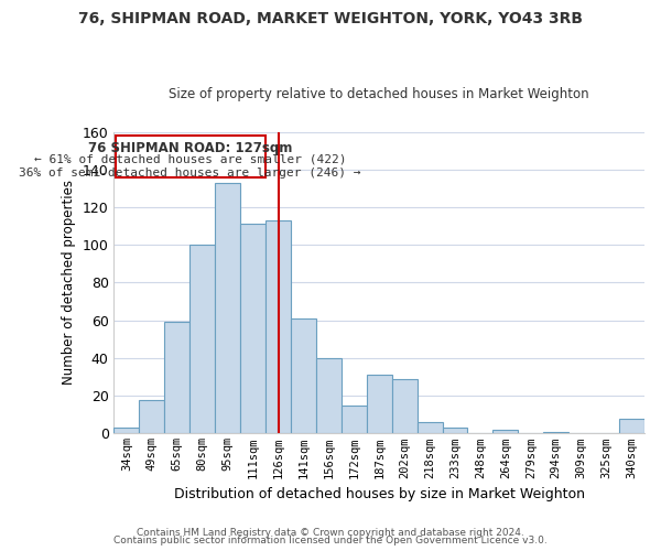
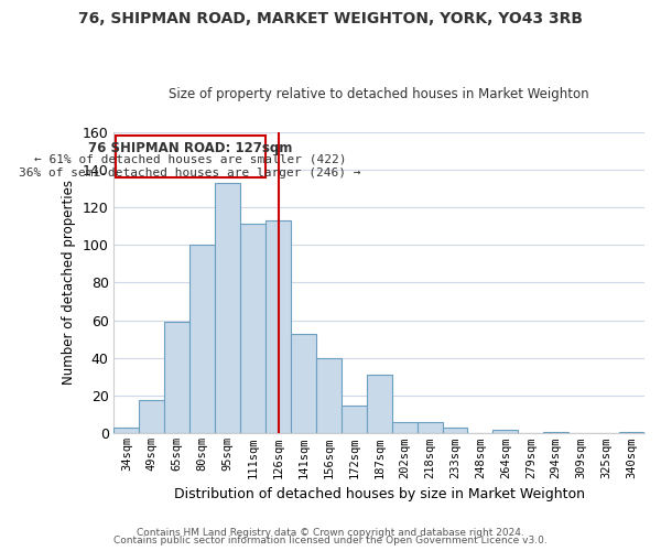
141sqm: 61 -> 53
202sqm: 29 -> 6
340sqm: 8 -> 1
